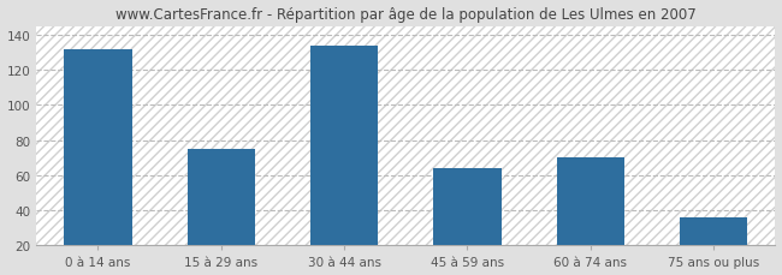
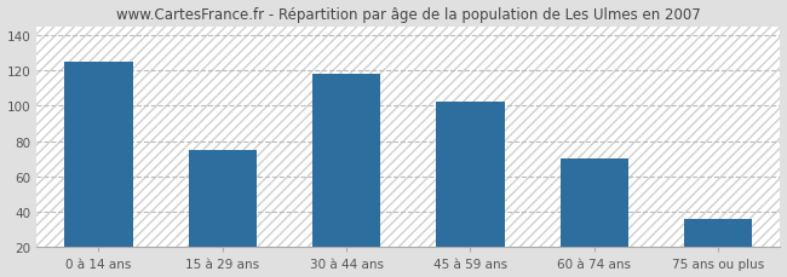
0 à 14 ans: 132 -> 125
30 à 44 ans: 134 -> 118
45 à 59 ans: 64 -> 102
